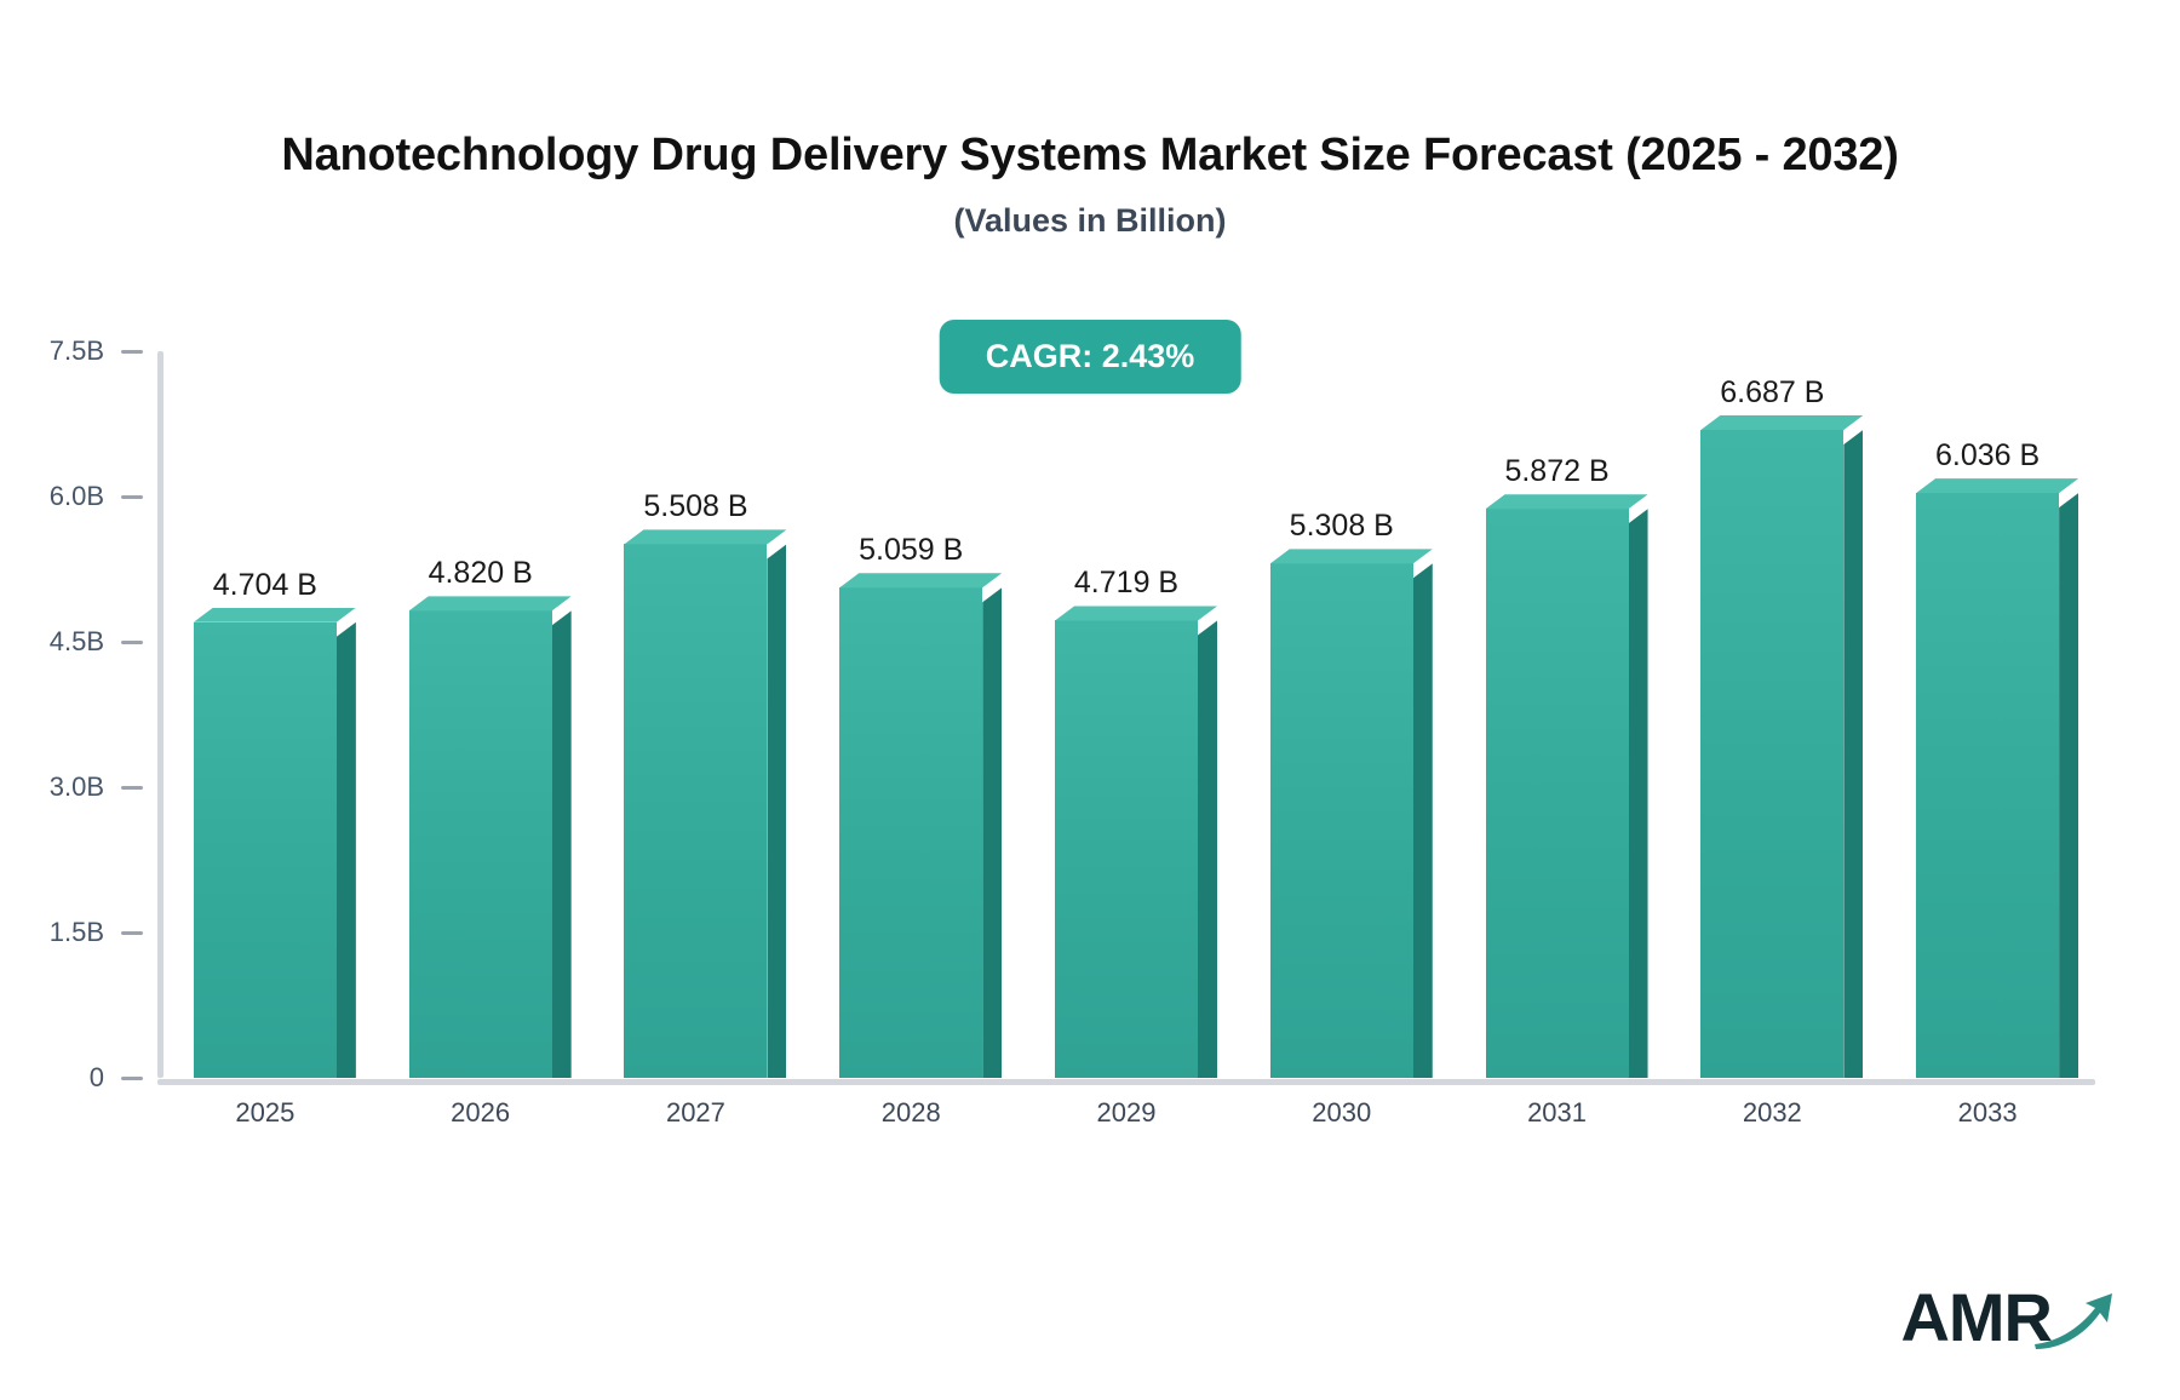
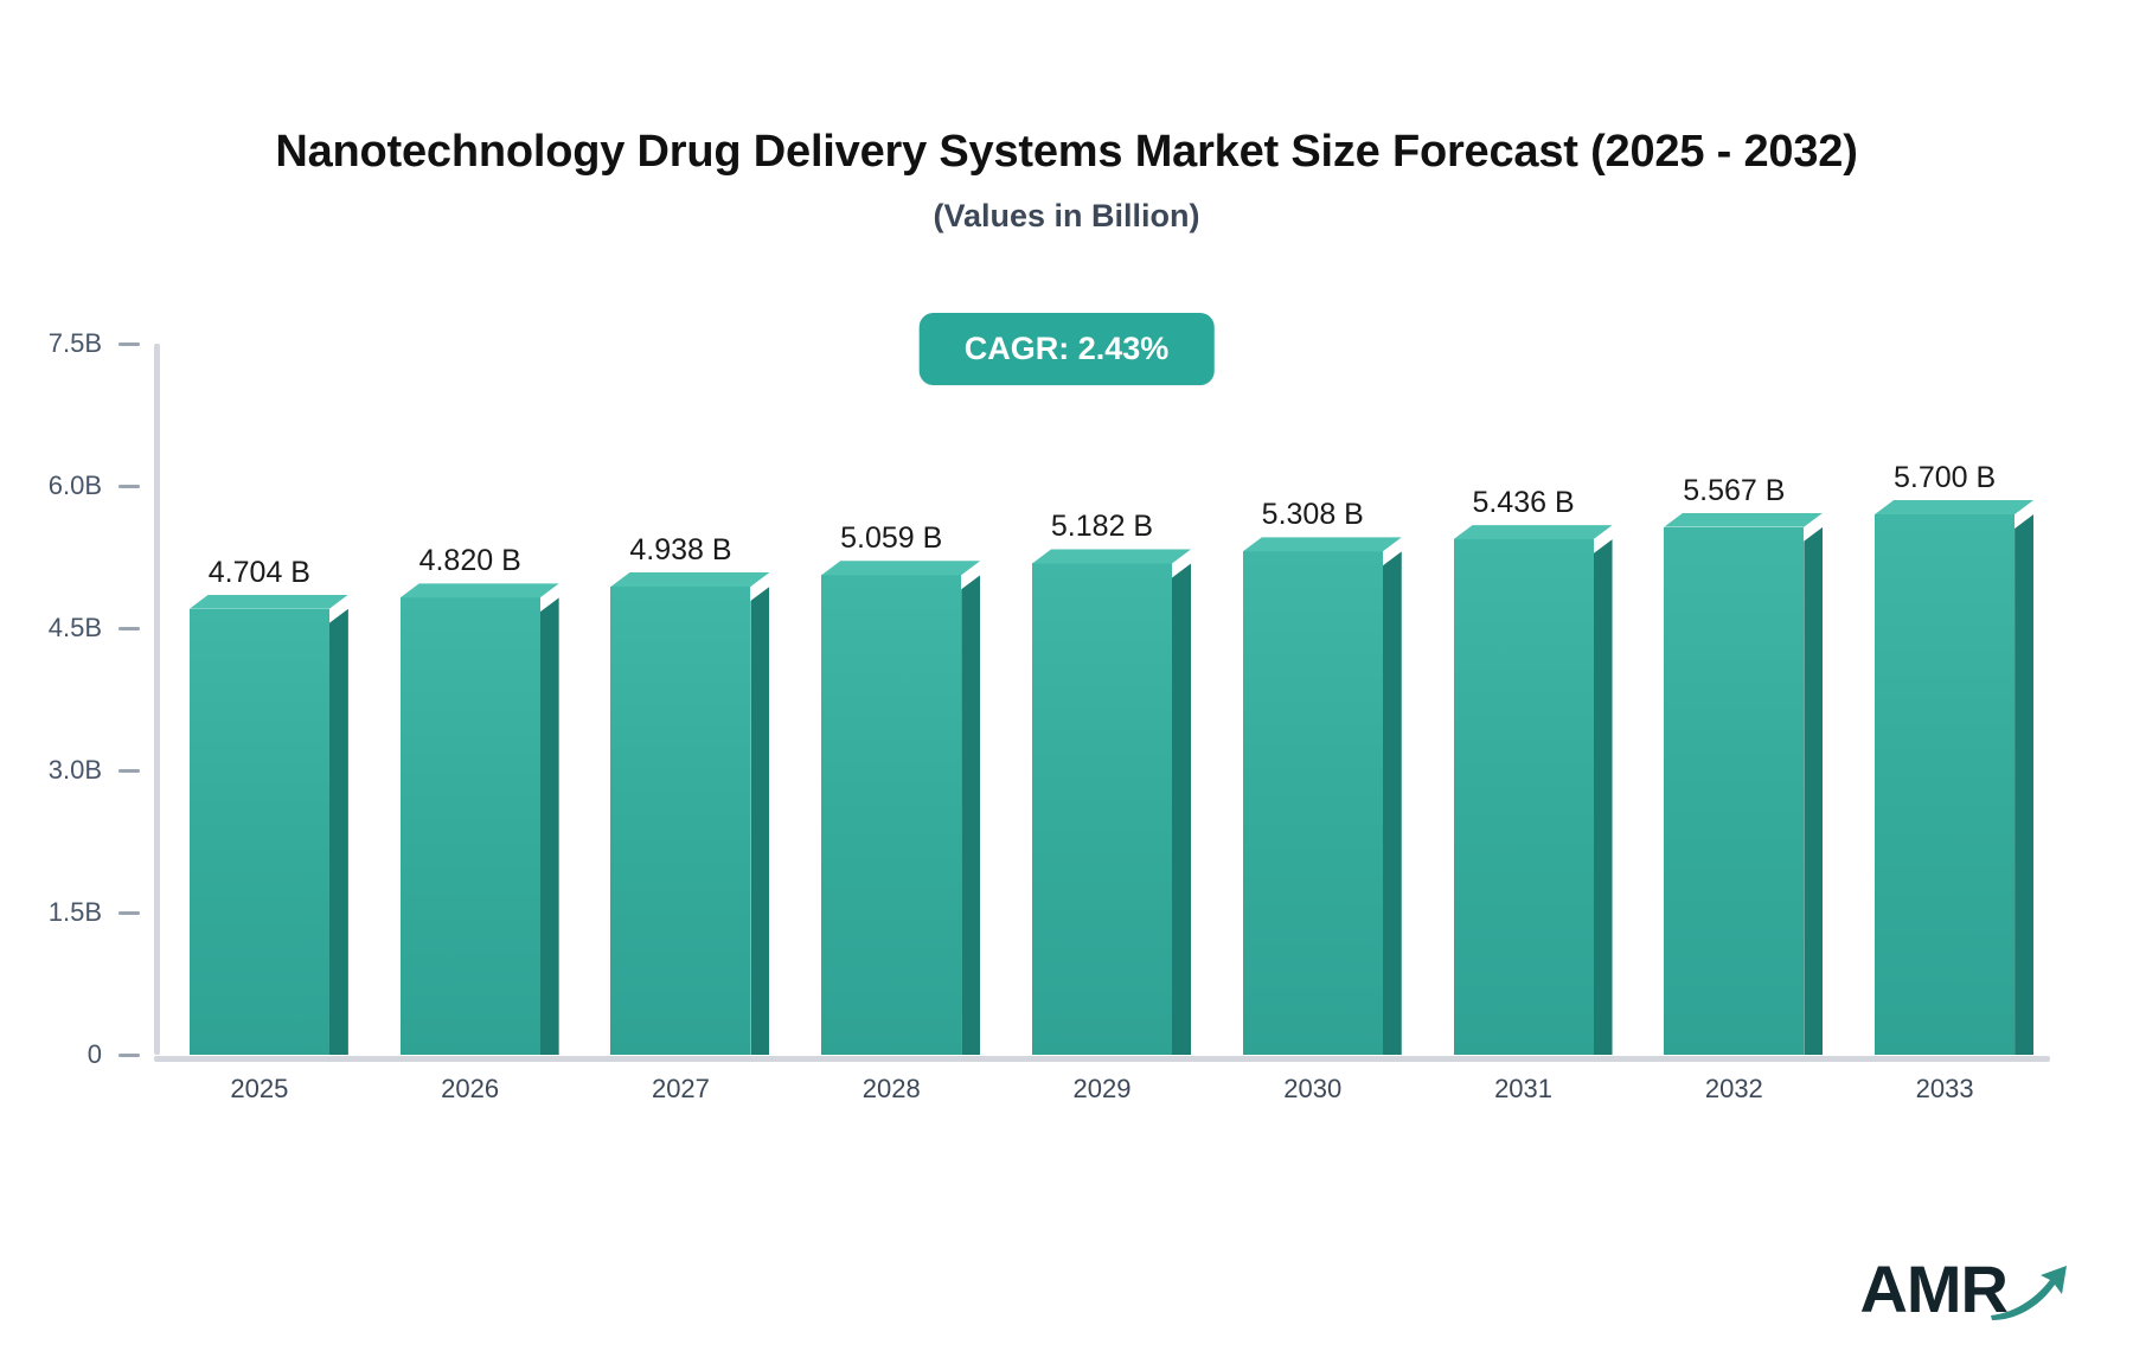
2027: 5.508 -> 4.938
2029: 4.719 -> 5.182
2031: 5.872 -> 5.436
2032: 6.687 -> 5.567
2033: 6.036 -> 5.700
